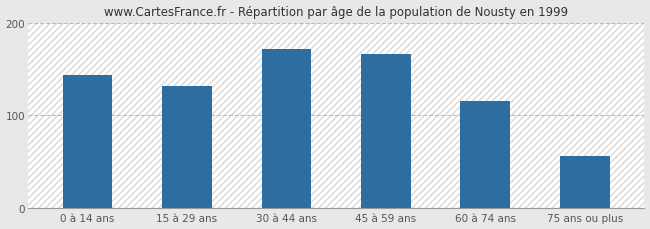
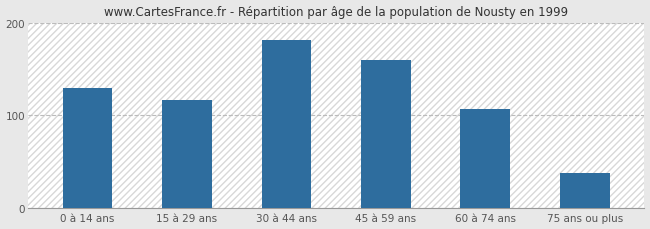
0 à 14 ans: 144 -> 130
15 à 29 ans: 132 -> 117
30 à 44 ans: 172 -> 182
45 à 59 ans: 166 -> 160
60 à 74 ans: 116 -> 107
75 ans ou plus: 56 -> 38
